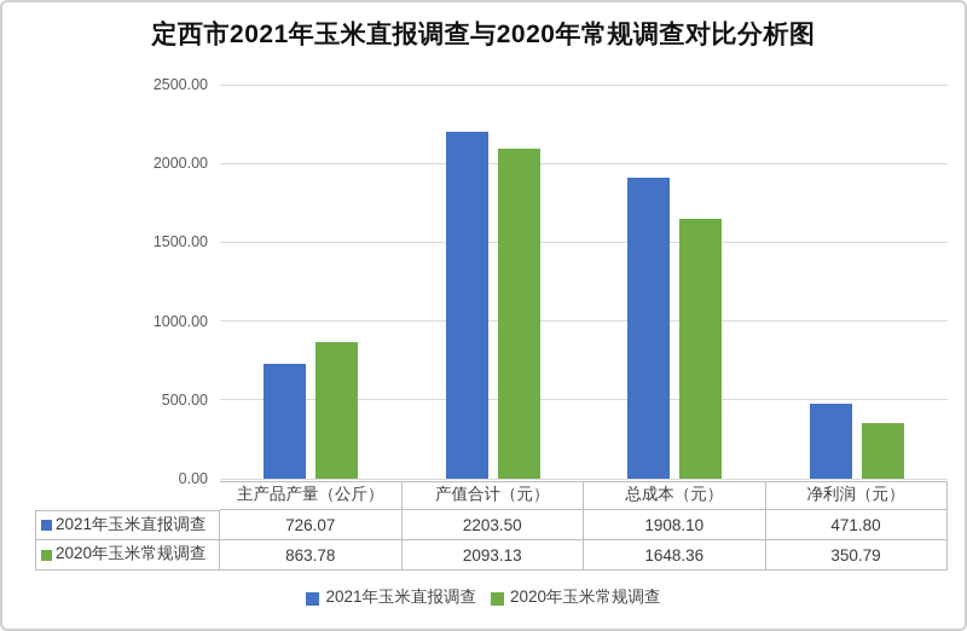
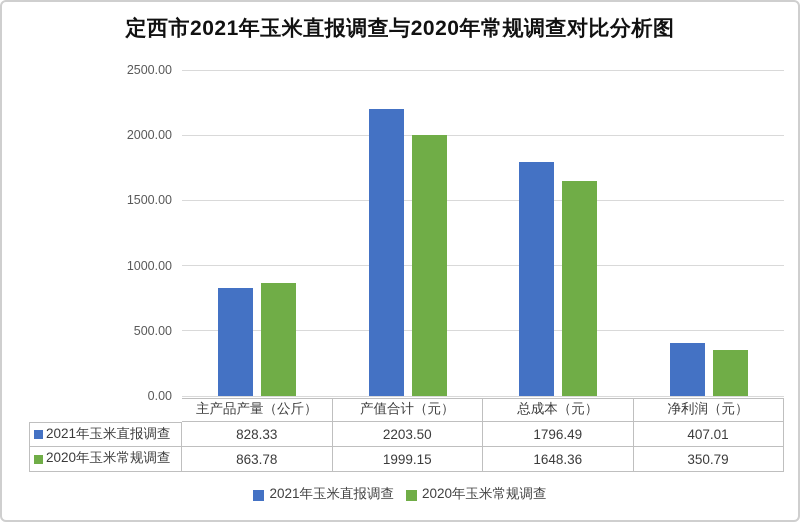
2021年玉米直报调查/主产品产量（公斤）: 726.07 -> 828.33
2020年玉米常规调查/产值合计（元）: 2093.13 -> 1999.15
2021年玉米直报调查/总成本（元）: 1908.10 -> 1796.49
2021年玉米直报调查/净利润（元）: 471.80 -> 407.01
